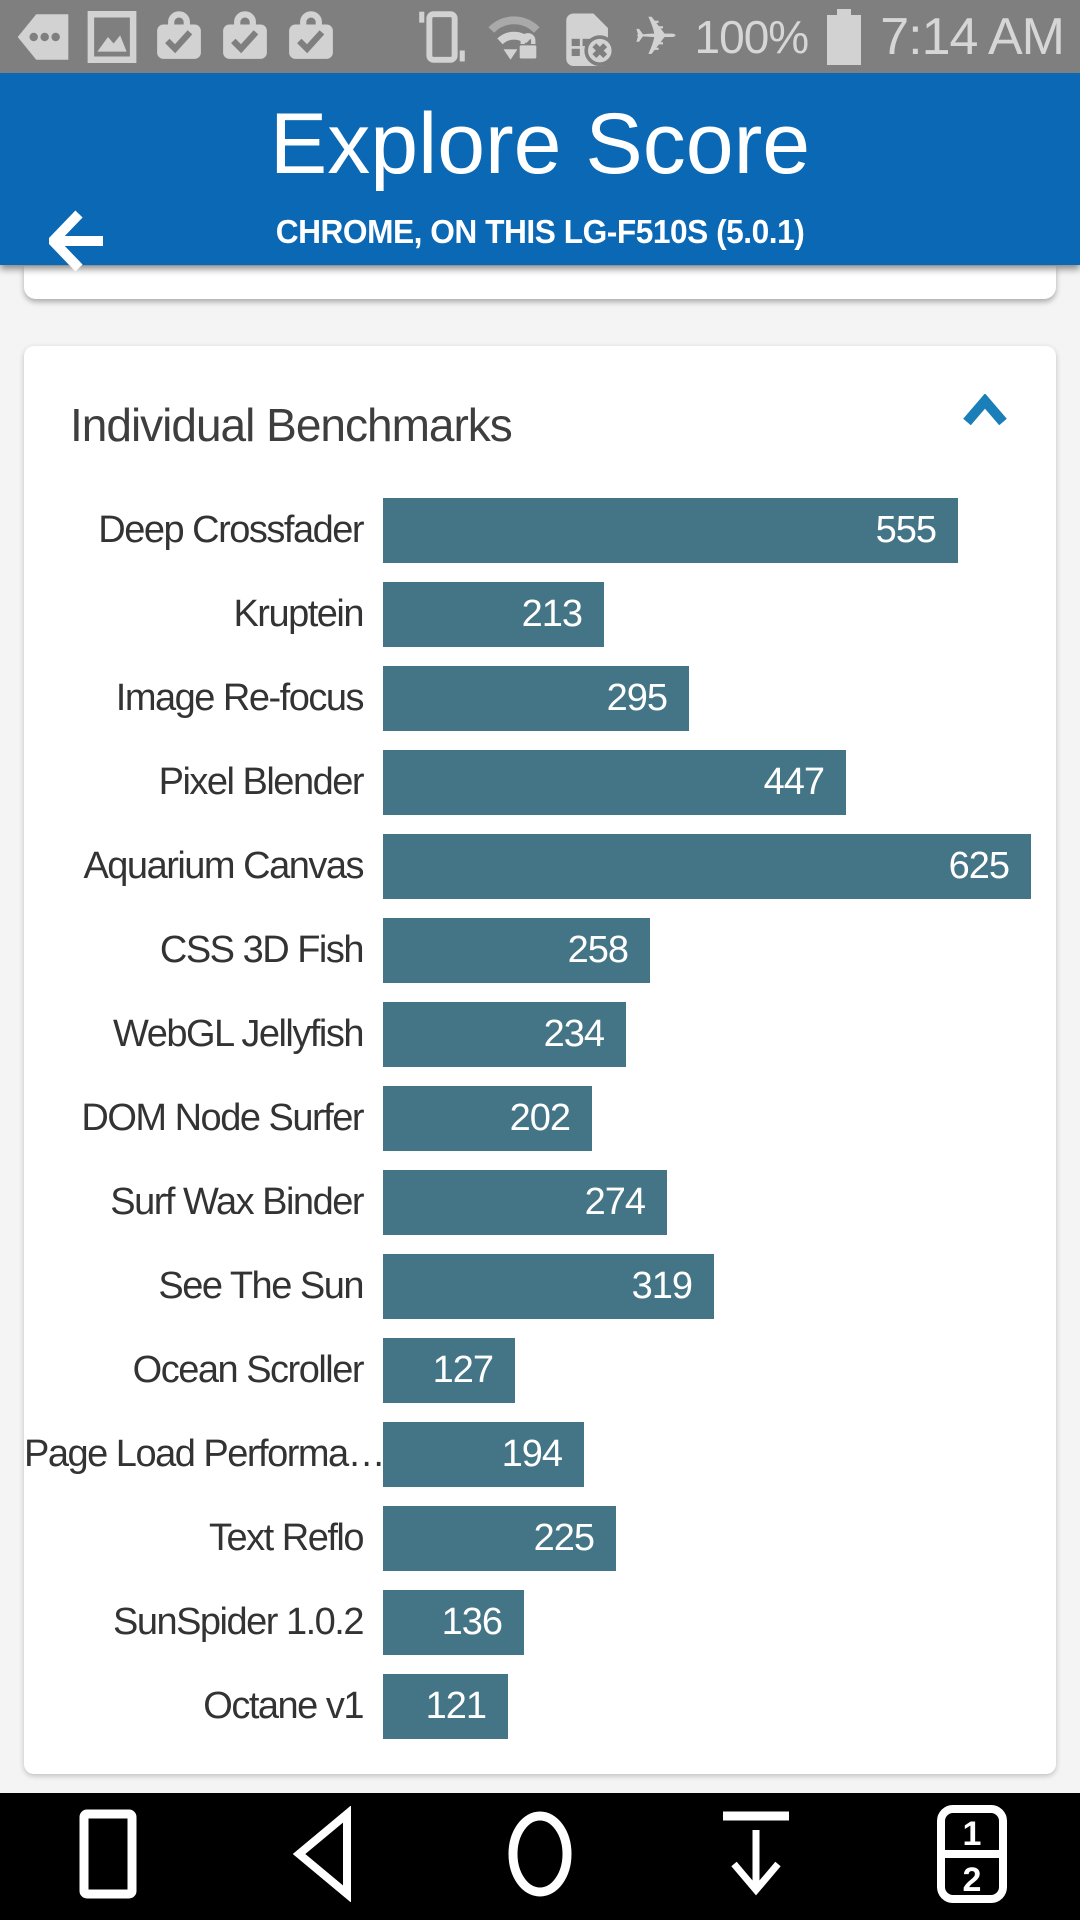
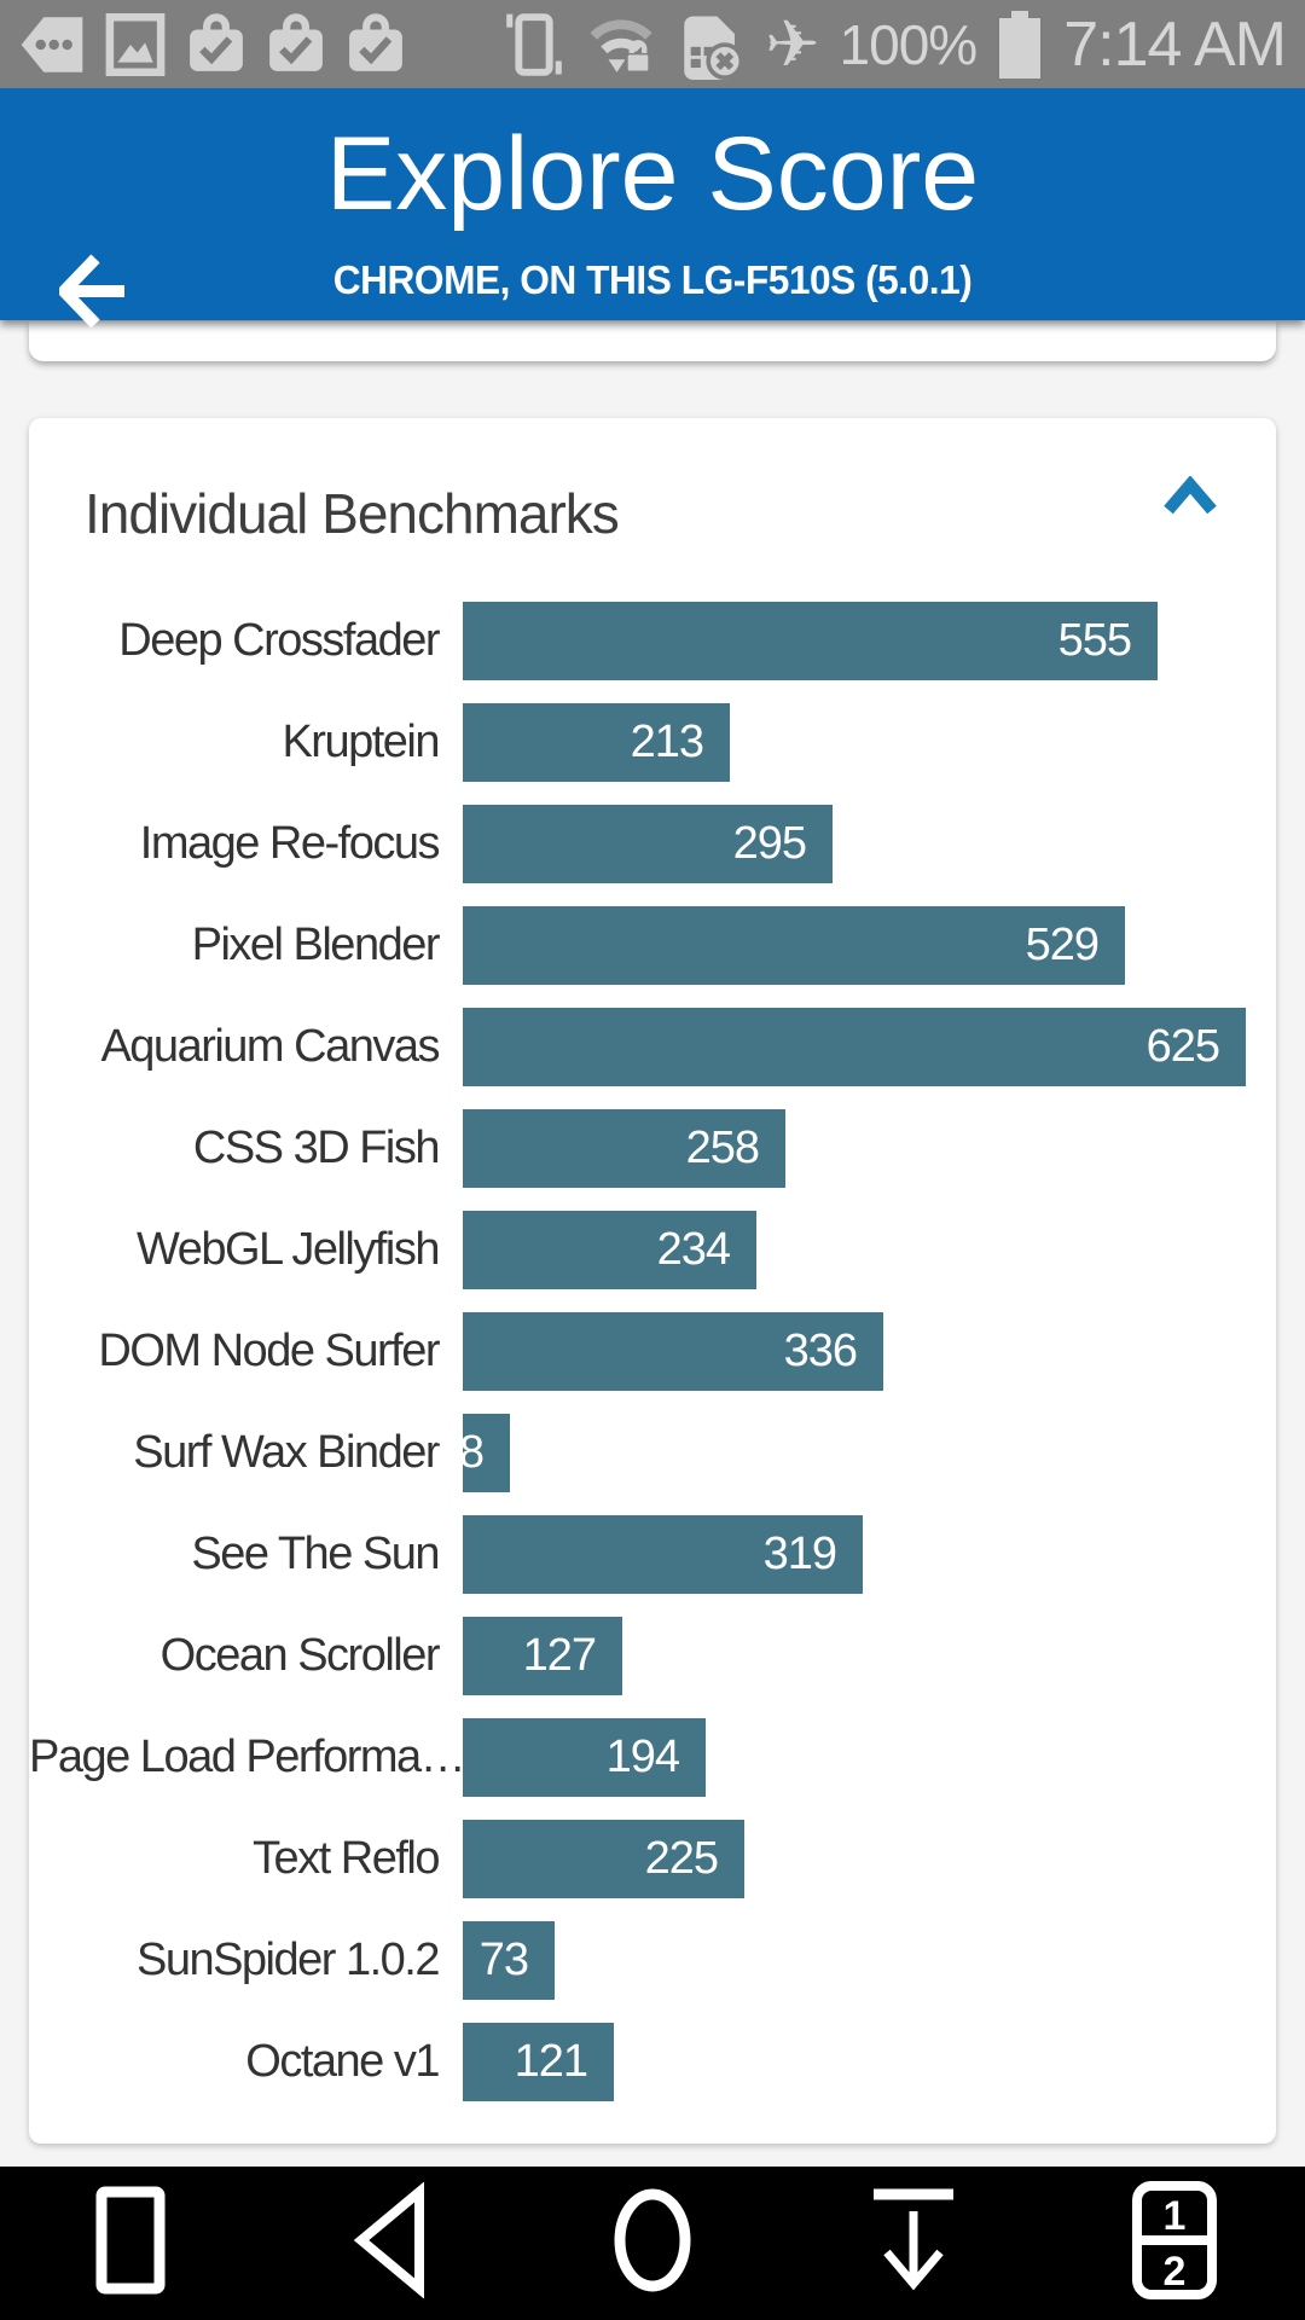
Pixel Blender: 447 -> 529
DOM Node Surfer: 202 -> 336
Surf Wax Binder: 274 -> 38
SunSpider 1.0.2: 136 -> 73
